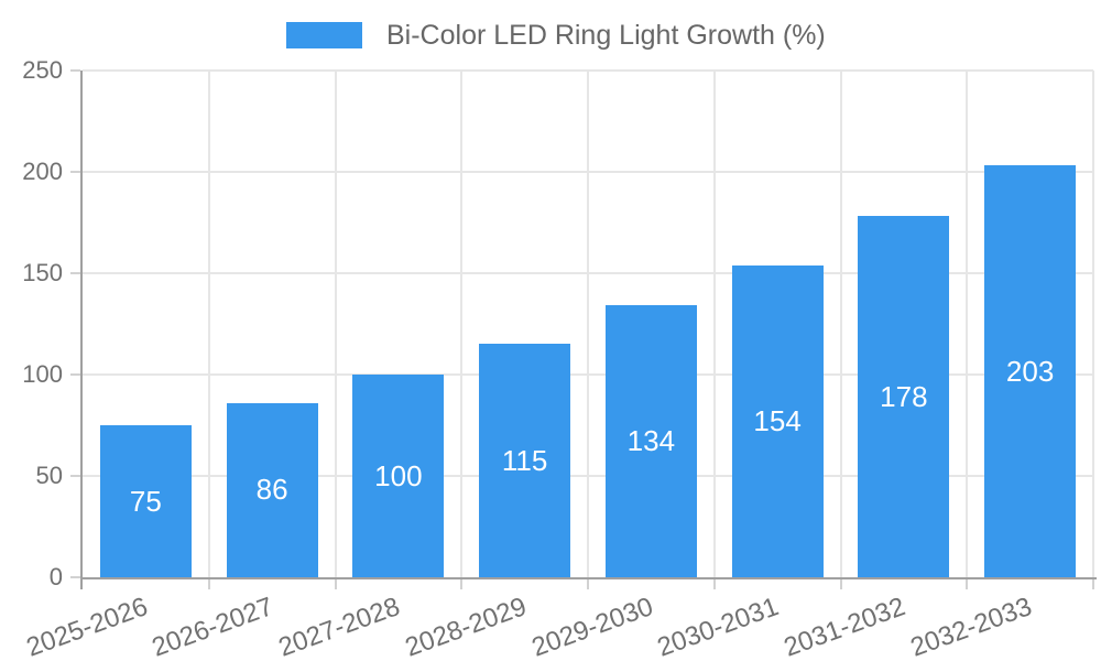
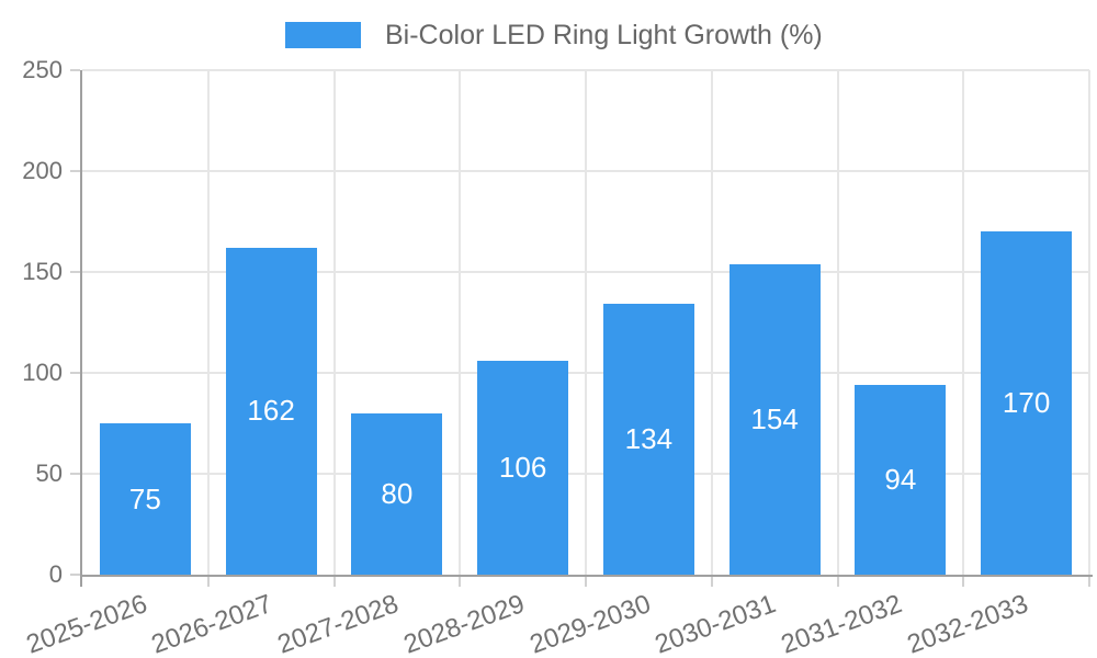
2026-2027: 86 -> 162
2027-2028: 100 -> 80
2028-2029: 115 -> 106
2031-2032: 178 -> 94
2032-2033: 203 -> 170
